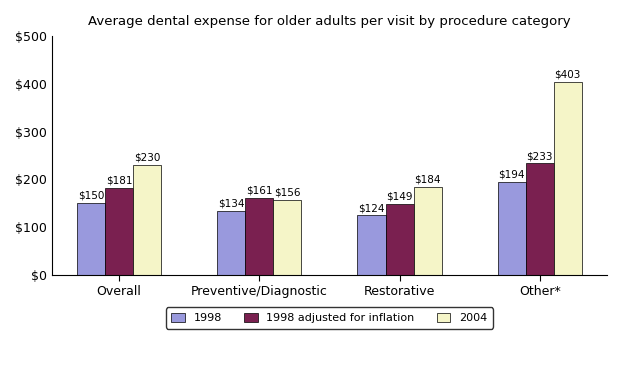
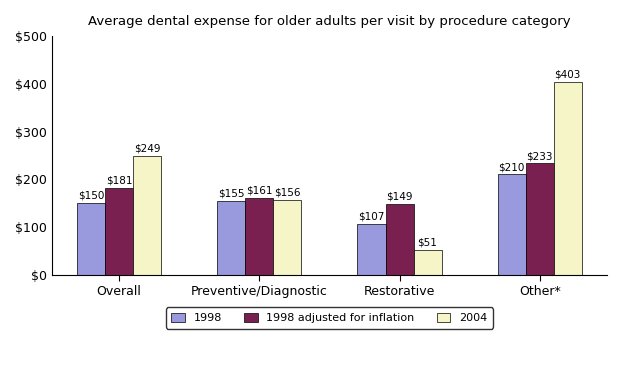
2004/Overall: $230 -> $249
1998/Preventive/Diagnostic: $134 -> $155
1998/Restorative: $124 -> $107
2004/Restorative: $184 -> $51
1998/Other*: $194 -> $210
